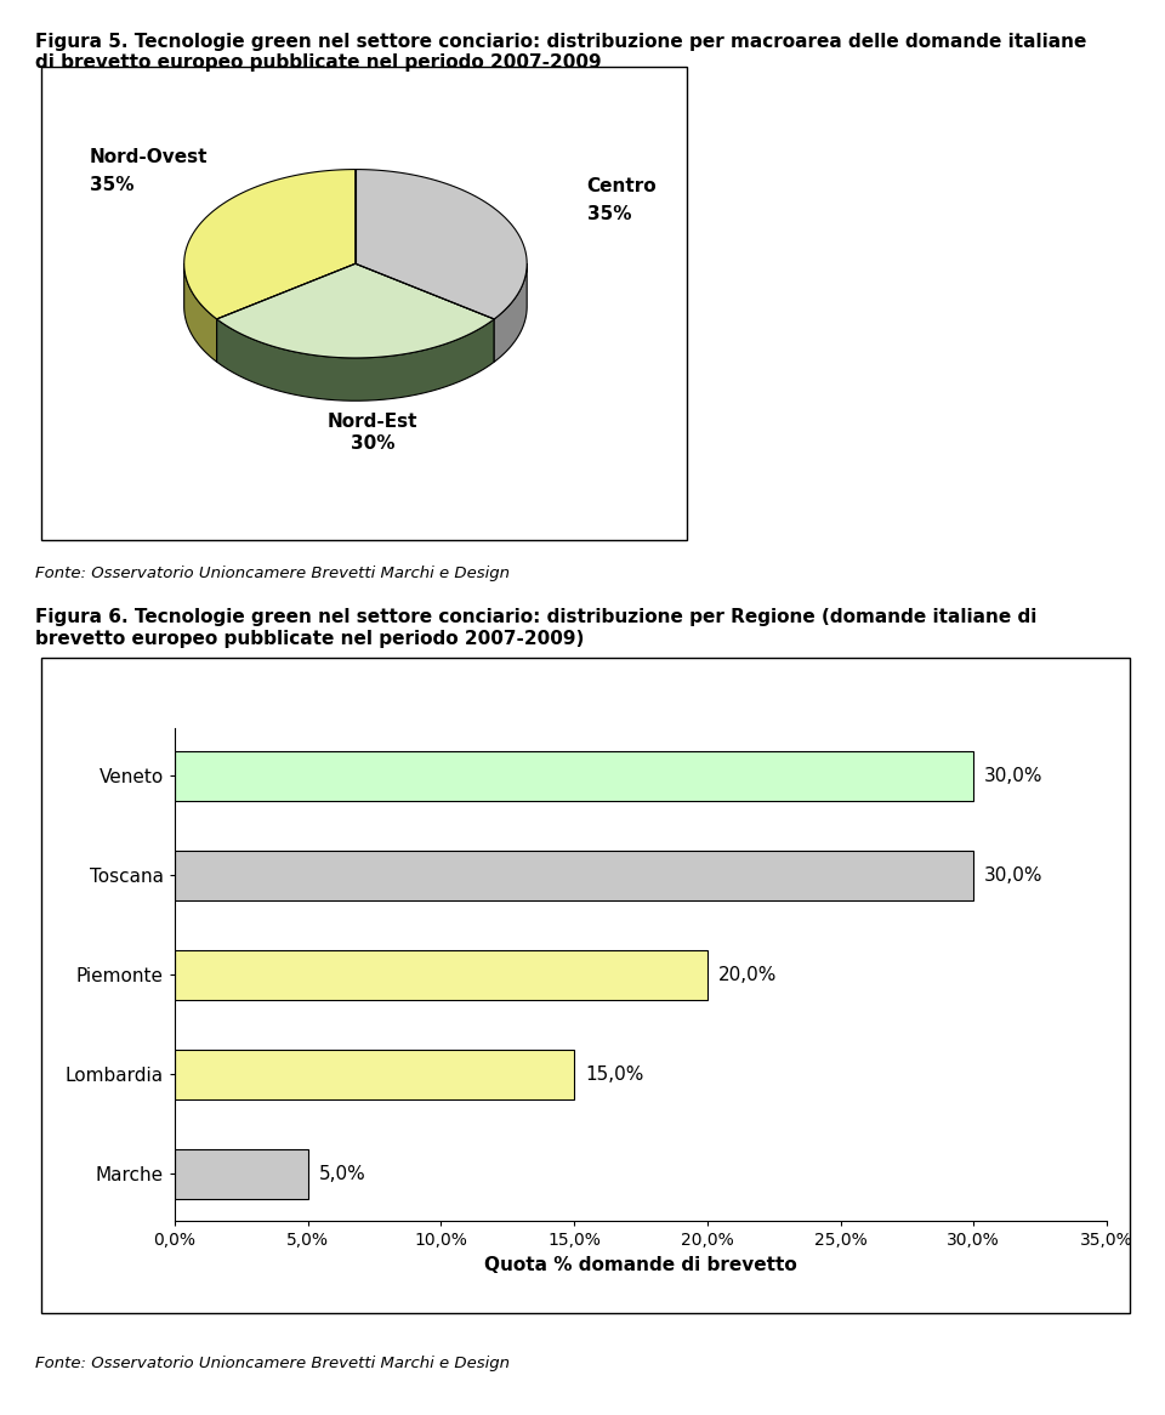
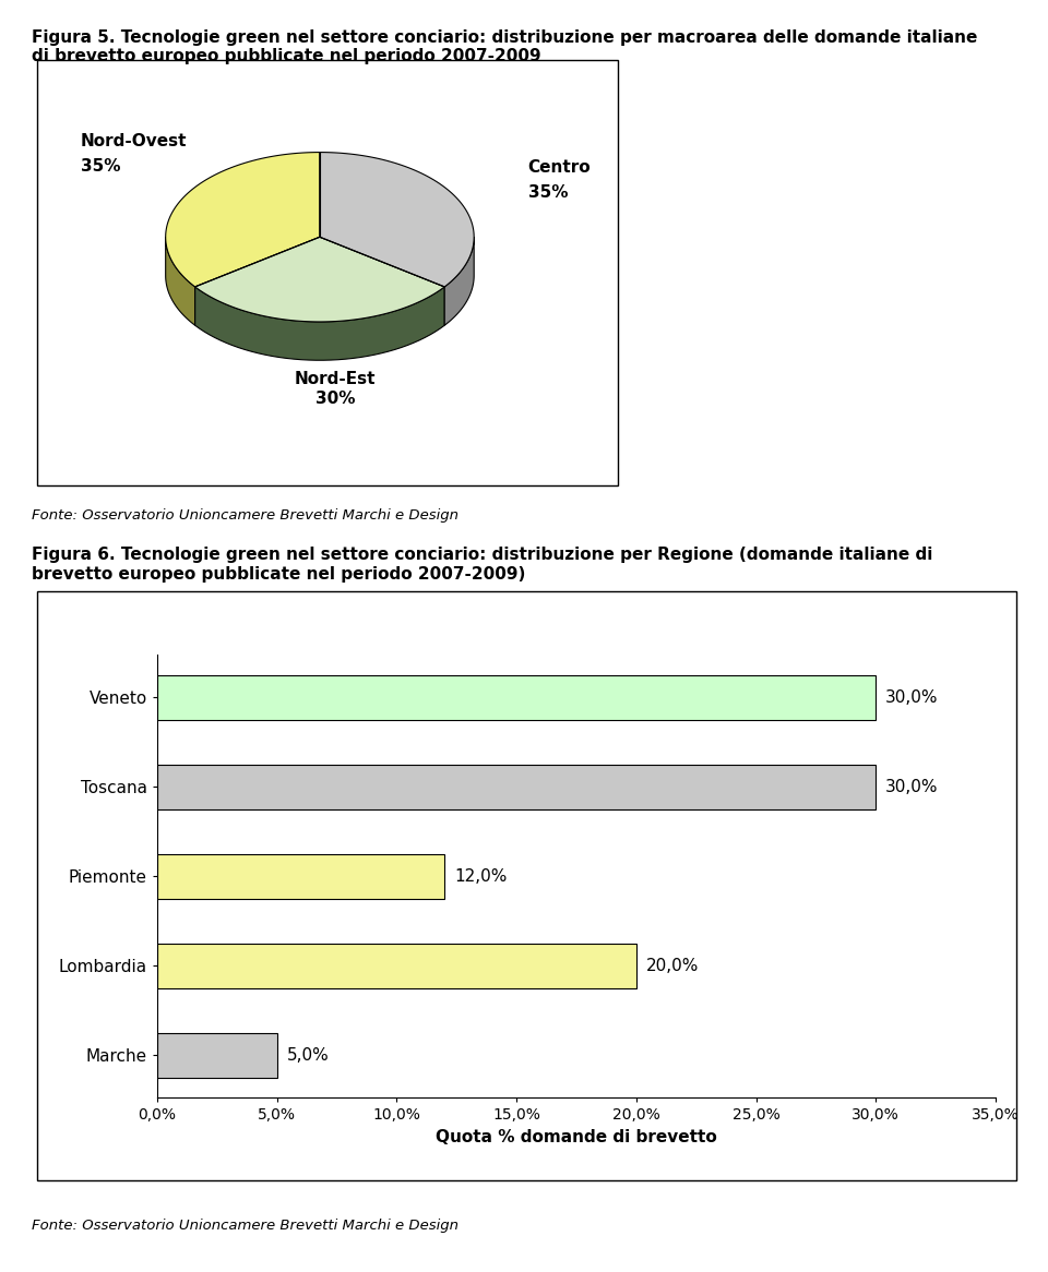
Piemonte: 20,0% -> 12,0%
Lombardia: 15,0% -> 20,0%
